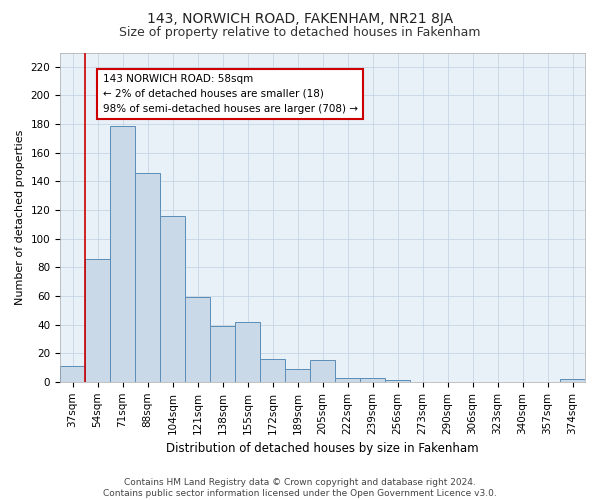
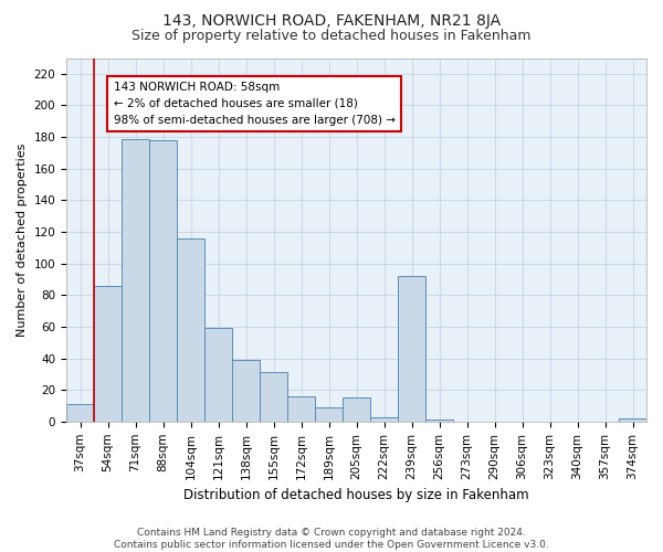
88sqm: 146 -> 178
155sqm: 42 -> 31
239sqm: 3 -> 92
